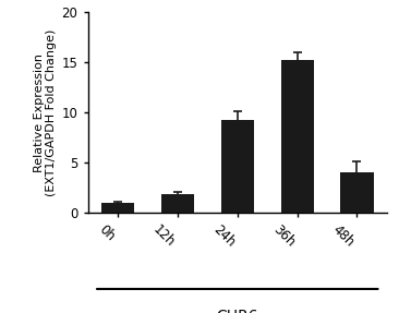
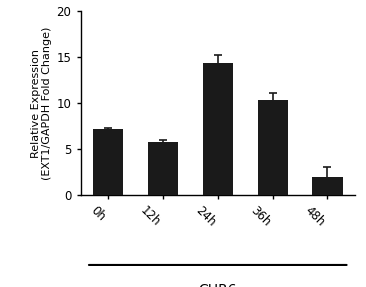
0h: 1.0 -> 7.2
12h: 1.9 -> 5.8
24h: 9.3 -> 14.4
36h: 15.3 -> 10.4
48h: 4.1 -> 2.0
